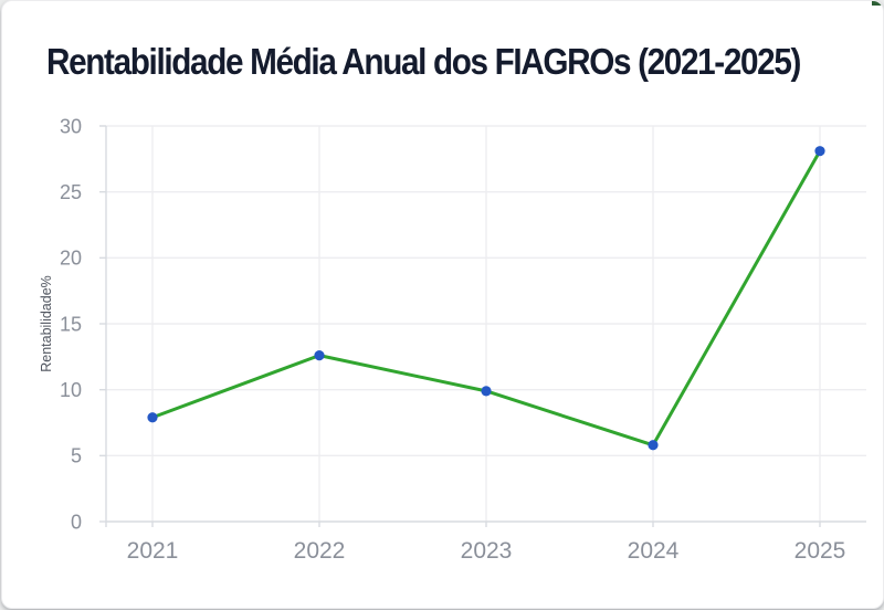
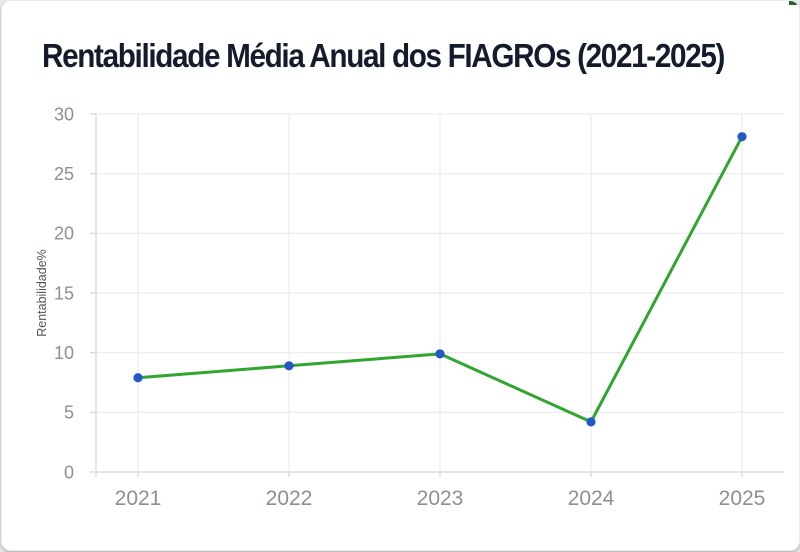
2022: 12.6 -> 8.9
2024: 5.8 -> 4.2
